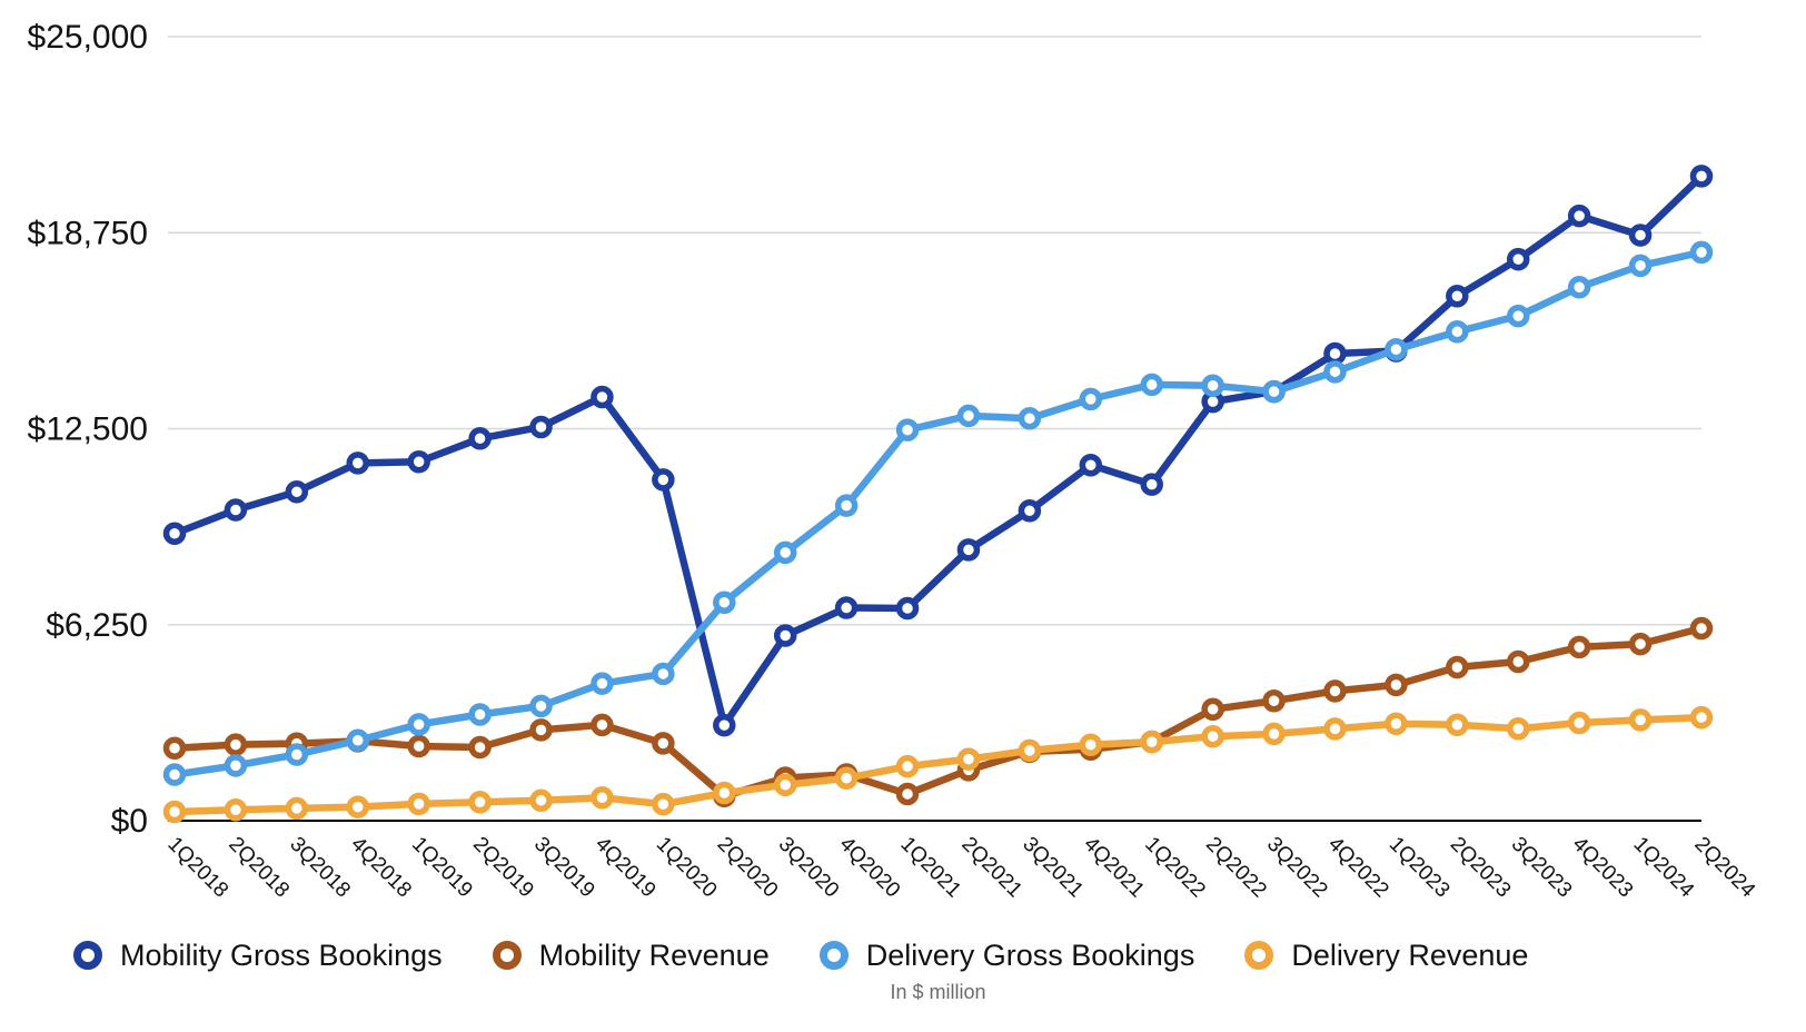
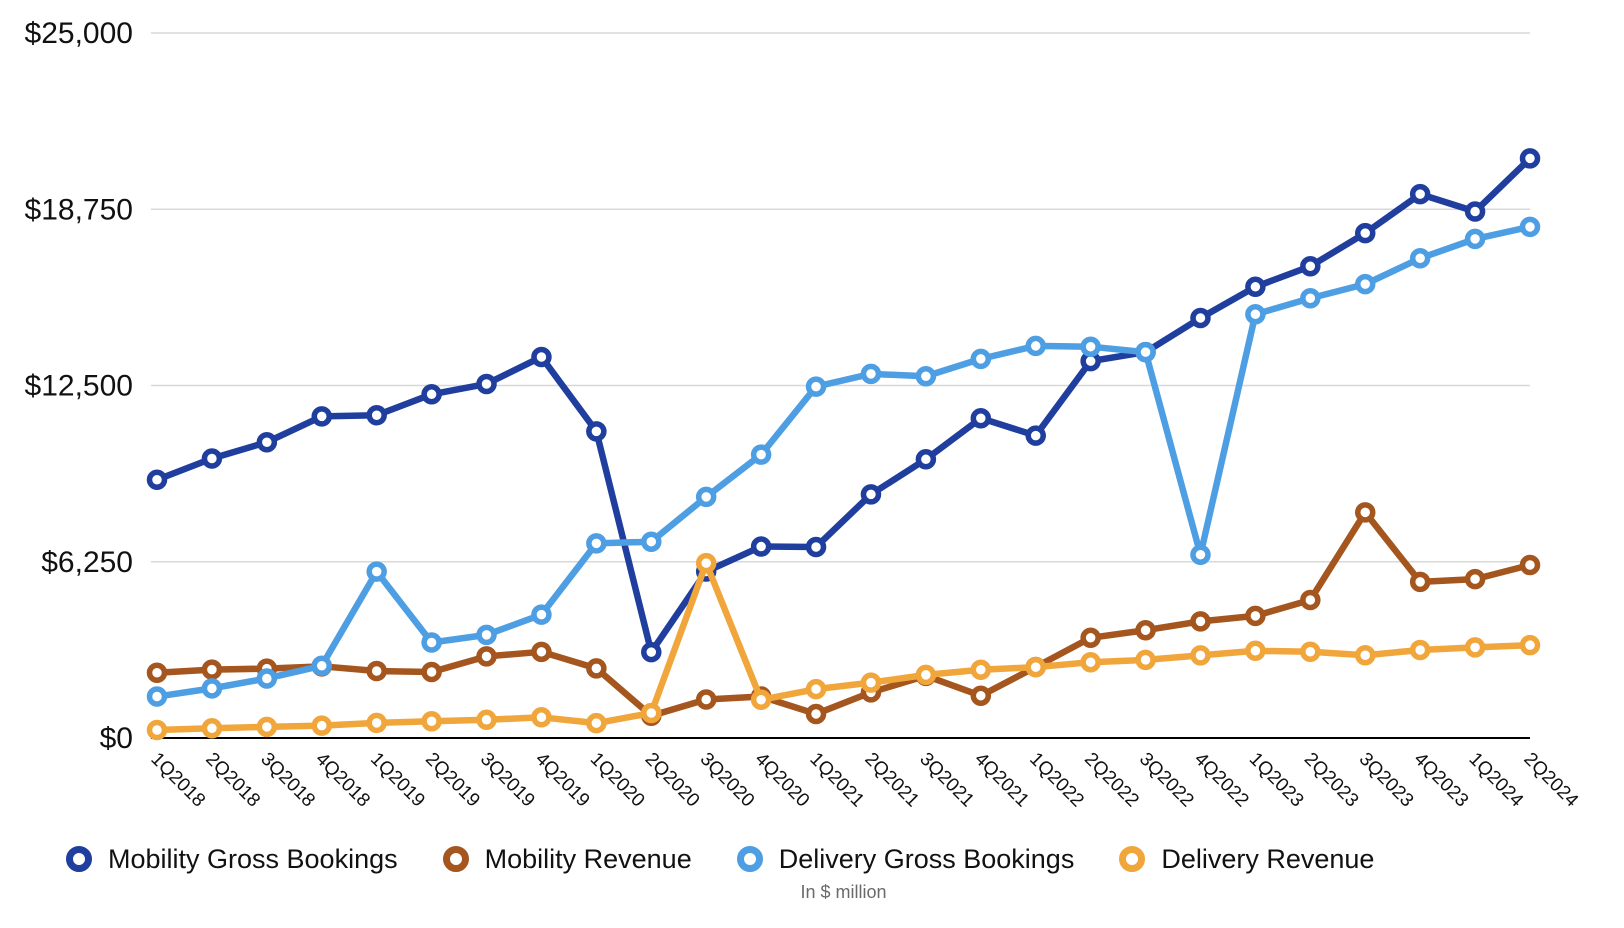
Delivery Gross Bookings/1Q2019: $3100 -> $5900
Delivery Gross Bookings/1Q2020: $4700 -> $6900
Delivery Revenue/3Q2020: $1100 -> $6200
Mobility Revenue/4Q2021: $2300 -> $1500
Delivery Gross Bookings/4Q2022: $14300 -> $6500
Mobility Gross Bookings/1Q2023: $15000 -> $16000
Mobility Revenue/3Q2023: $5100 -> $8000
